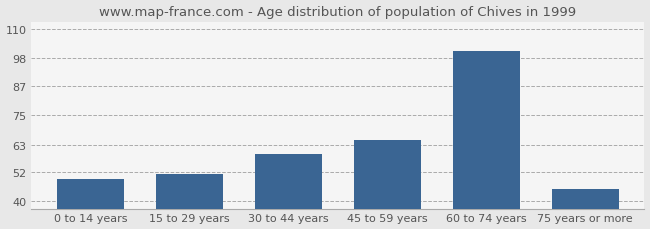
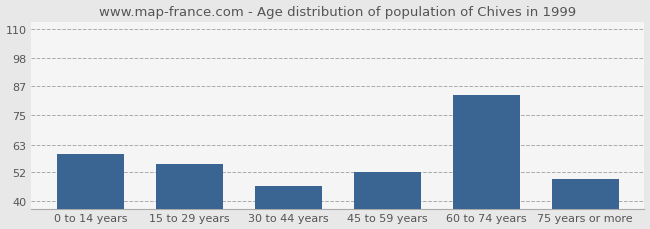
0 to 14 years: 49 -> 59
15 to 29 years: 51 -> 55
30 to 44 years: 59 -> 46
45 to 59 years: 65 -> 52
60 to 74 years: 101 -> 83
75 years or more: 45 -> 49
